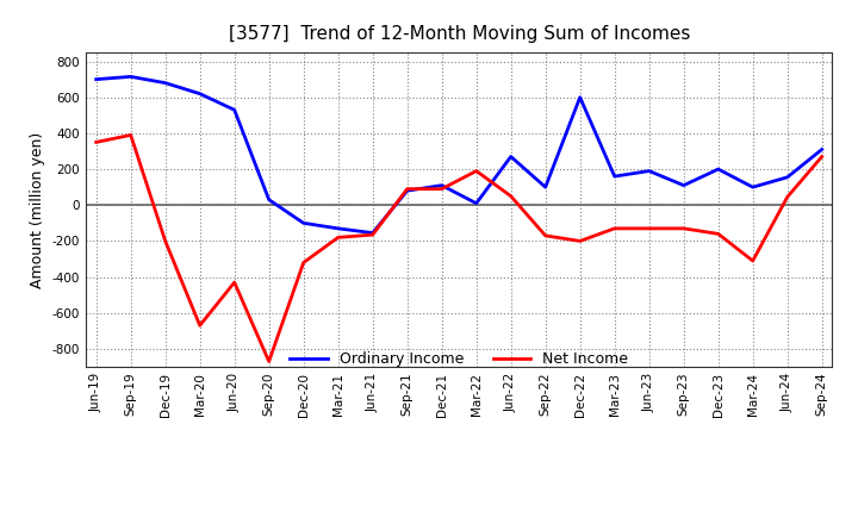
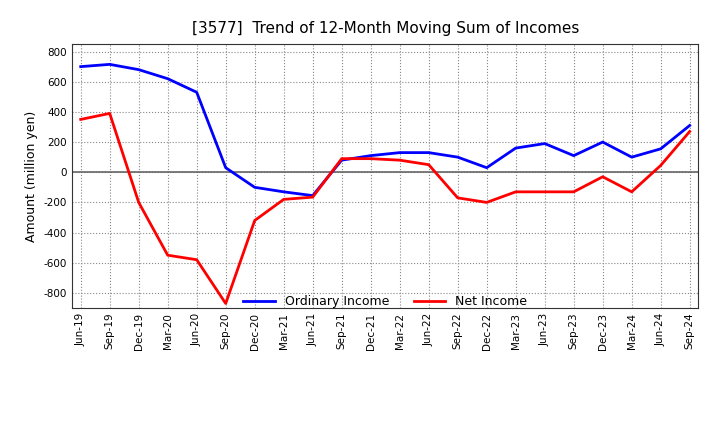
Net Income/Mar-20: -670 -> -550
Net Income/Jun-20: -430 -> -580
Ordinary Income/Mar-22: 10 -> 130
Net Income/Mar-22: 190 -> 80
Ordinary Income/Jun-22: 270 -> 130
Ordinary Income/Dec-22: 600 -> 30
Net Income/Dec-23: -160 -> -30
Net Income/Mar-24: -310 -> -130
